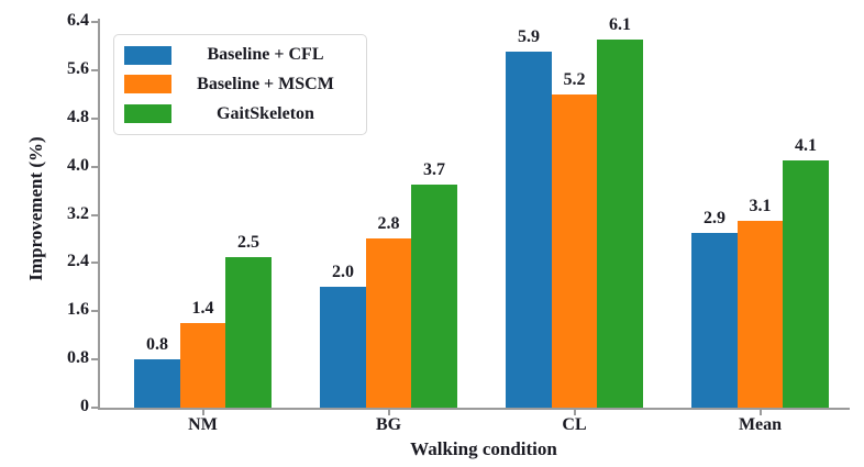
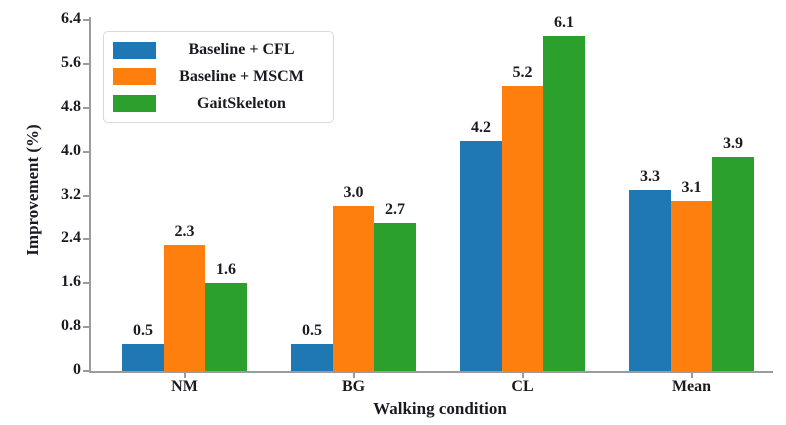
Baseline + CFL/NM: 0.8 -> 0.5
Baseline + MSCM/NM: 1.4 -> 2.3
GaitSkeleton/NM: 2.5 -> 1.6
Baseline + CFL/BG: 2.0 -> 0.5
Baseline + MSCM/BG: 2.8 -> 3.0
GaitSkeleton/BG: 3.7 -> 2.7
Baseline + CFL/CL: 5.9 -> 4.2
Baseline + CFL/Mean: 2.9 -> 3.3
GaitSkeleton/Mean: 4.1 -> 3.9
